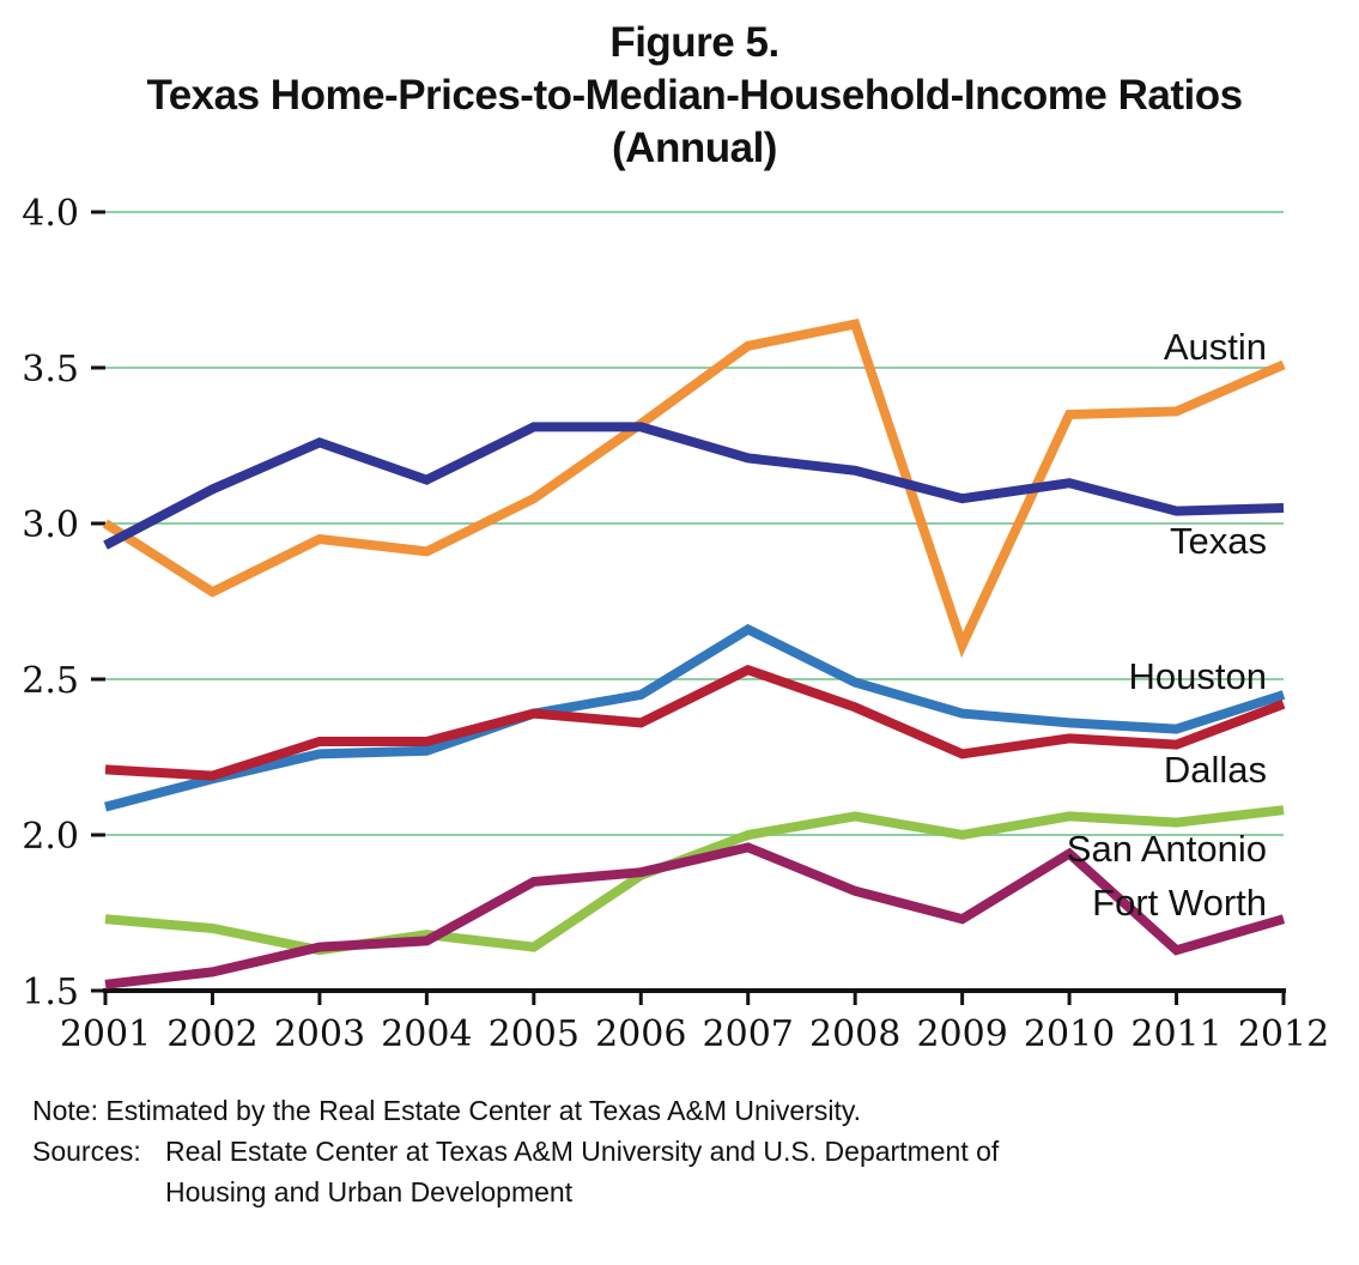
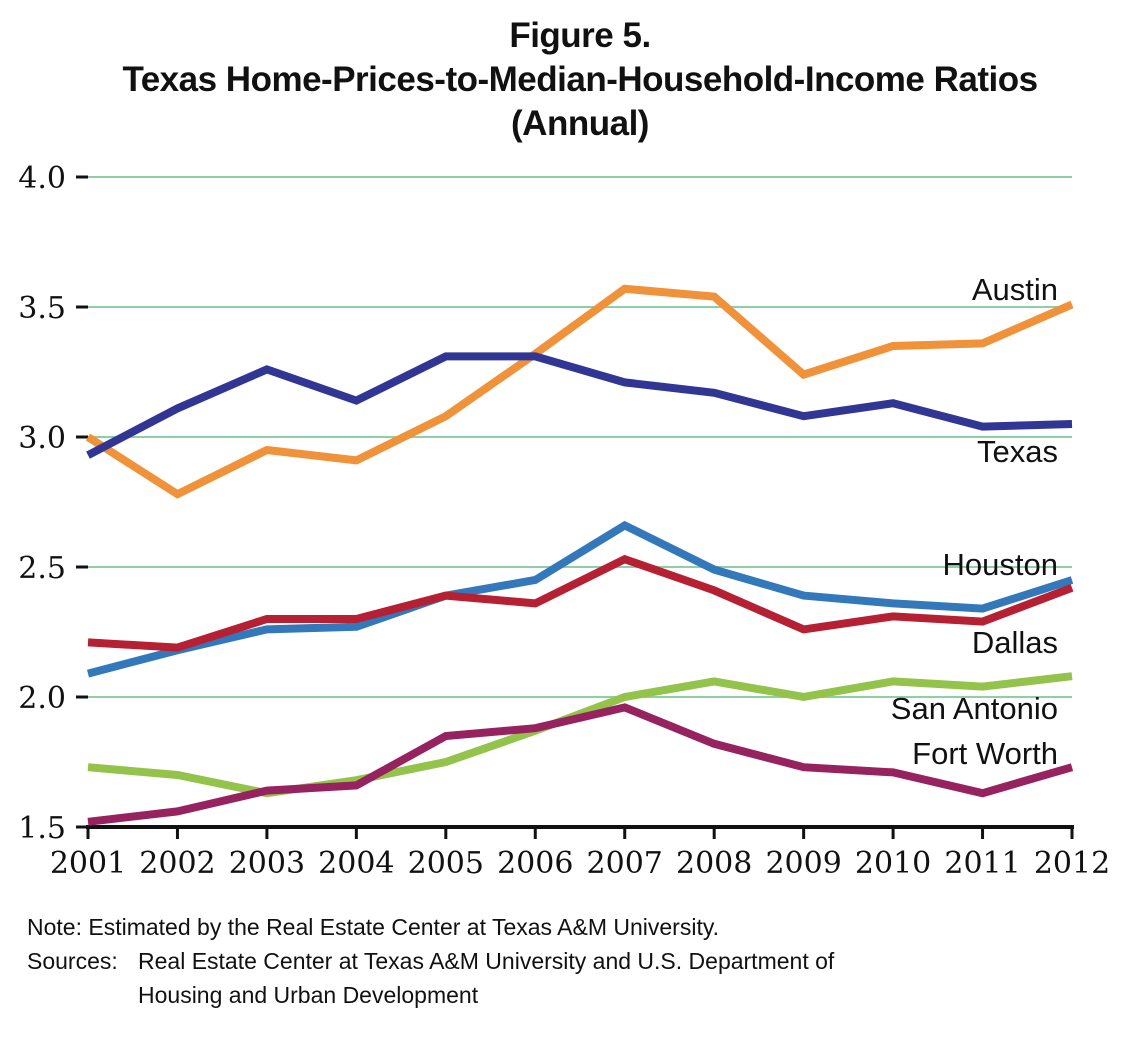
San Antonio/2005: 1.64 -> 1.75
Austin/2008: 3.64 -> 3.54
Austin/2009: 2.61 -> 3.24
Fort Worth/2010: 1.94 -> 1.71
